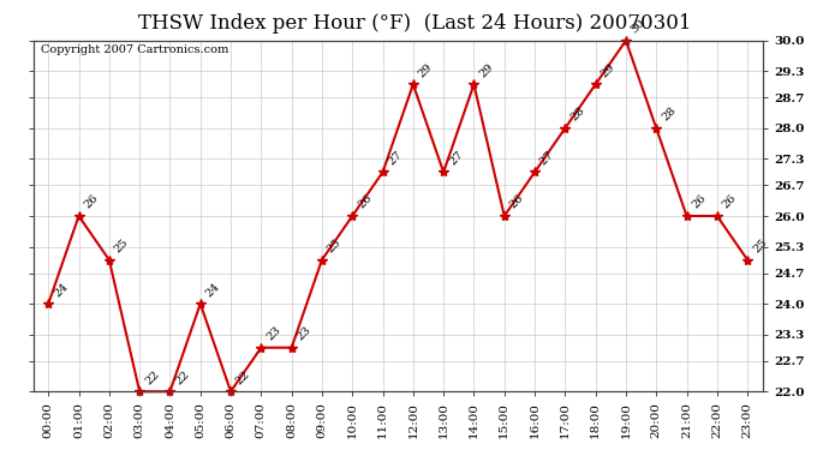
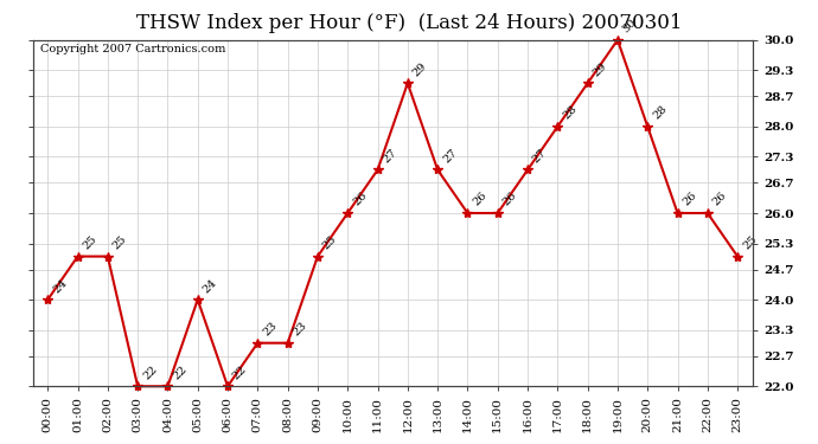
01:00: 26 -> 25
14:00: 29 -> 26
